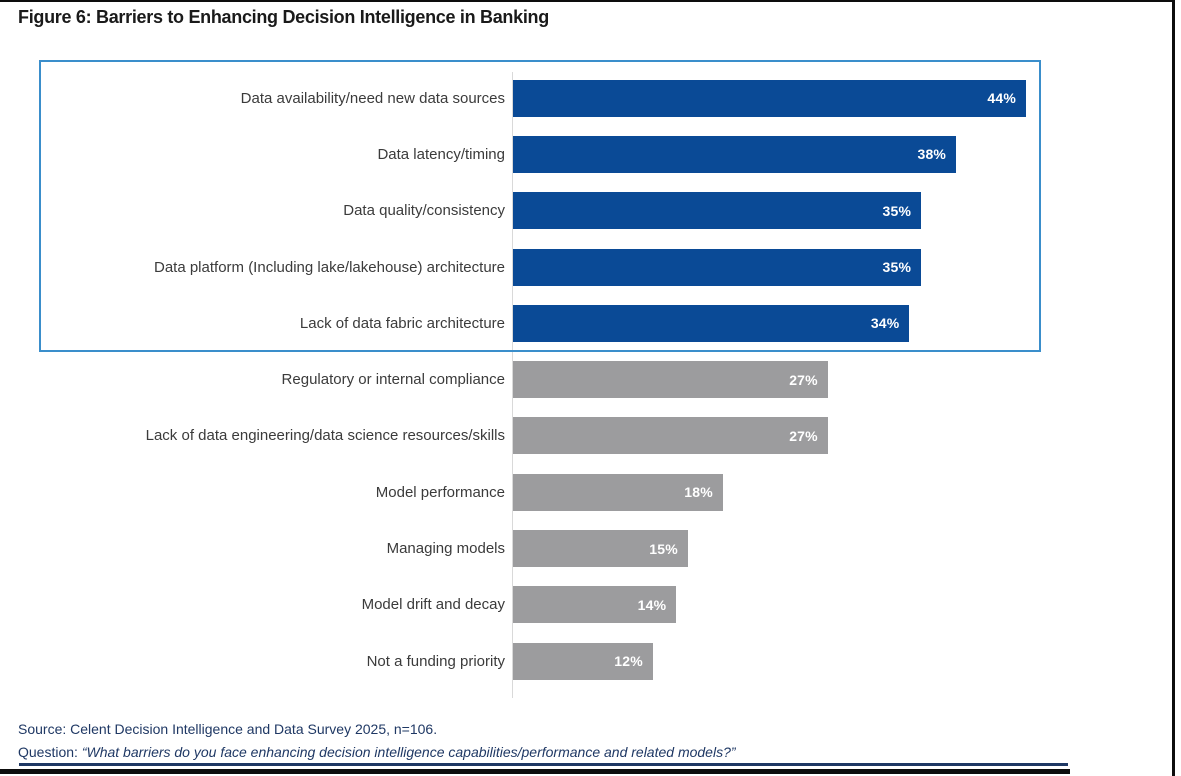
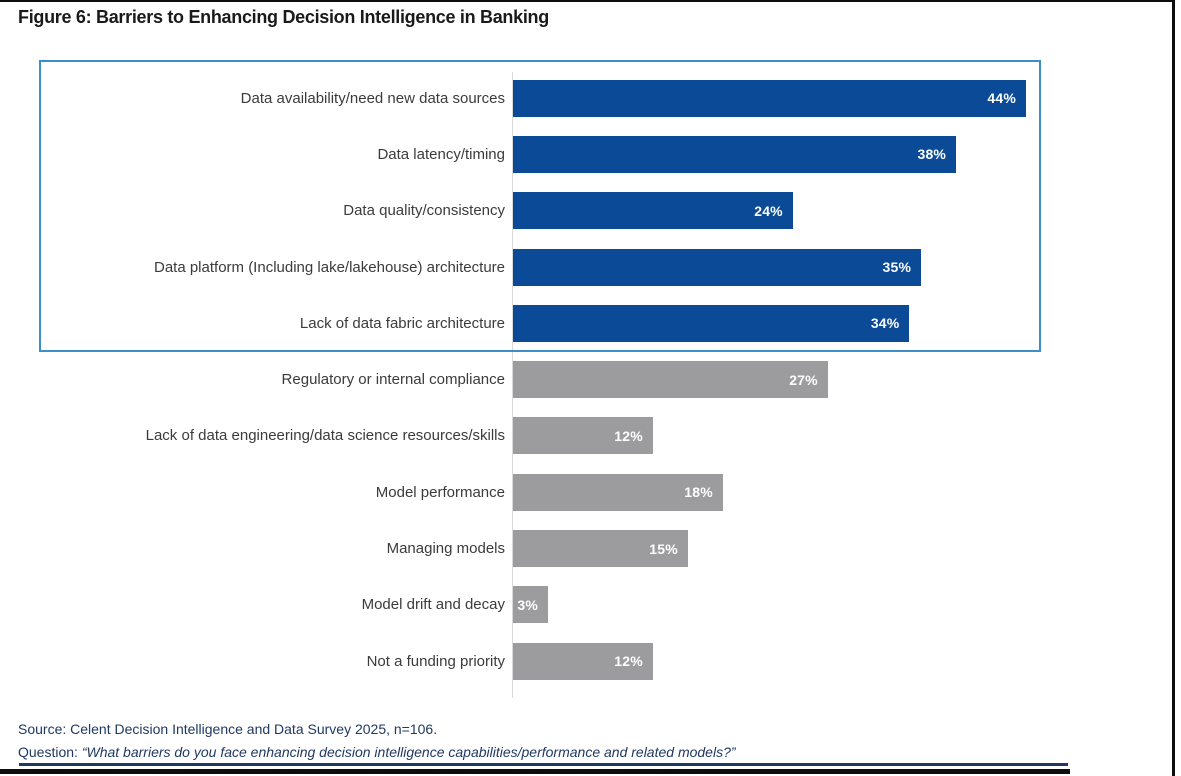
Data quality/consistency: 35% -> 24%
Lack of data engineering/data science resources/skills: 27% -> 12%
Model drift and decay: 14% -> 3%
